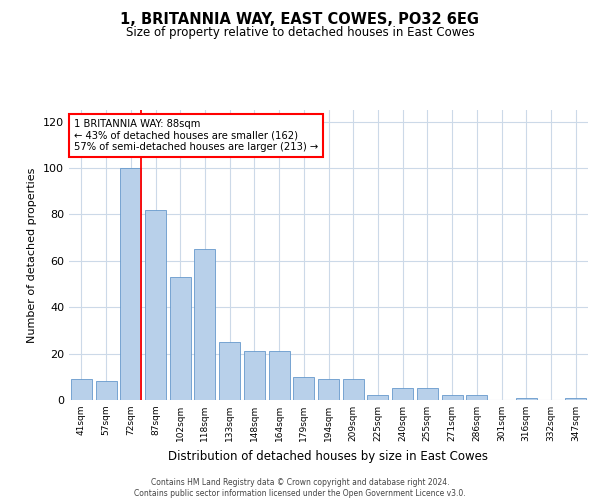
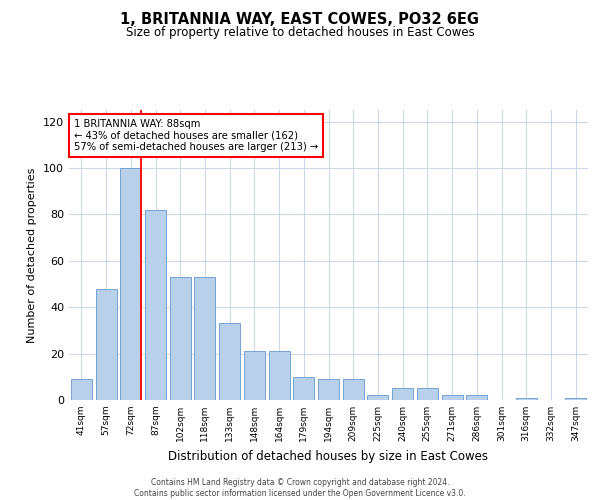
57sqm: 8 -> 48
118sqm: 65 -> 53
133sqm: 25 -> 33
